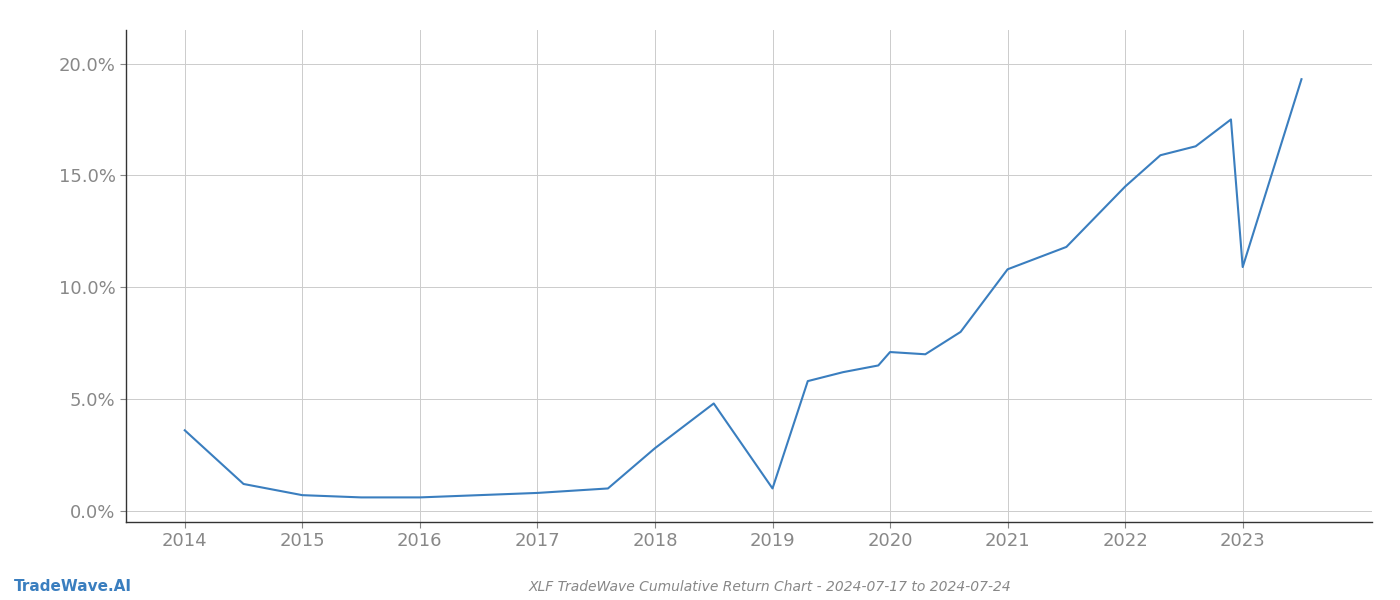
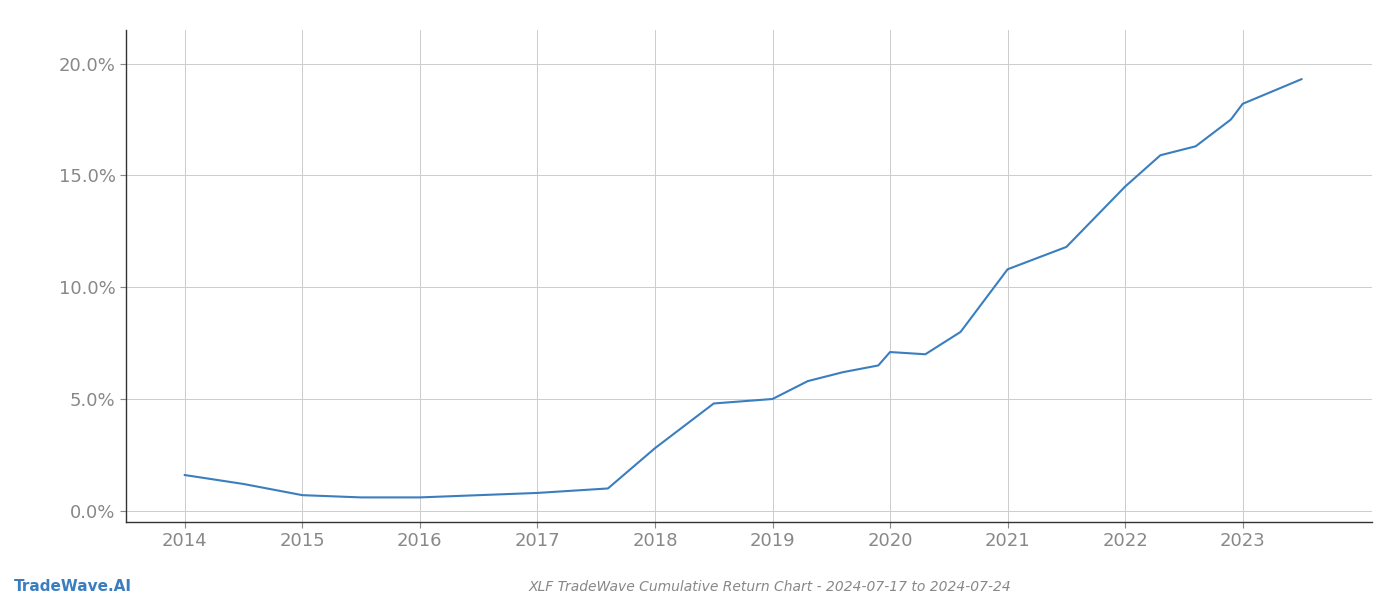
2014: 3.6% -> 1.6%
2019: 1.0% -> 5.0%
2023: 10.9% -> 18.2%
